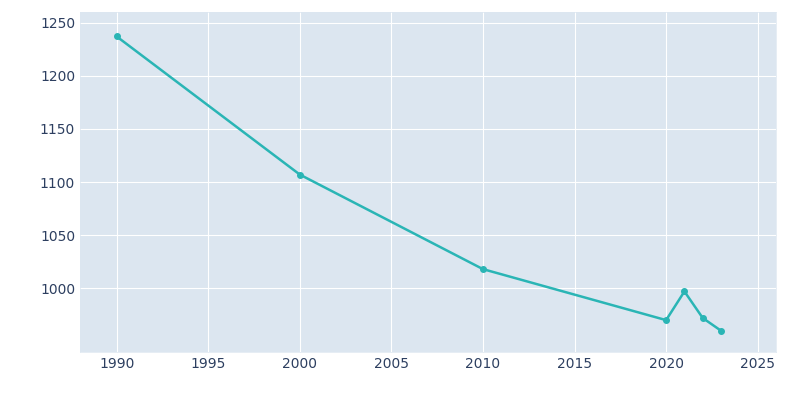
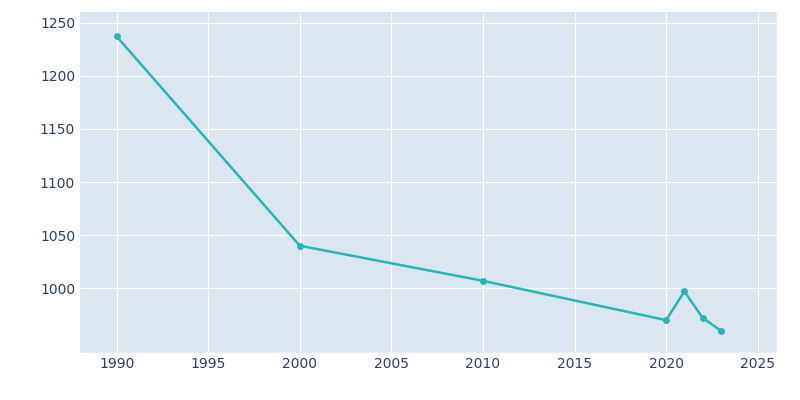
2000: 1107 -> 1040
2010: 1018 -> 1007
